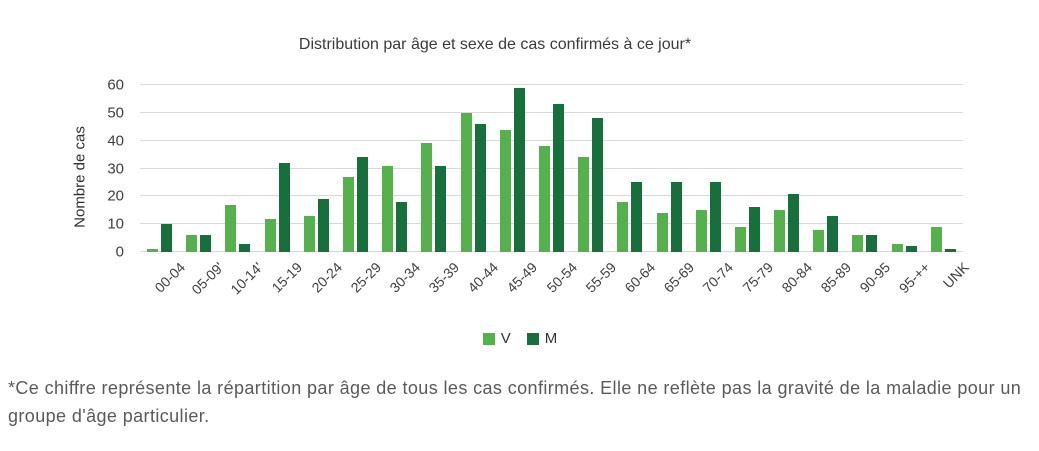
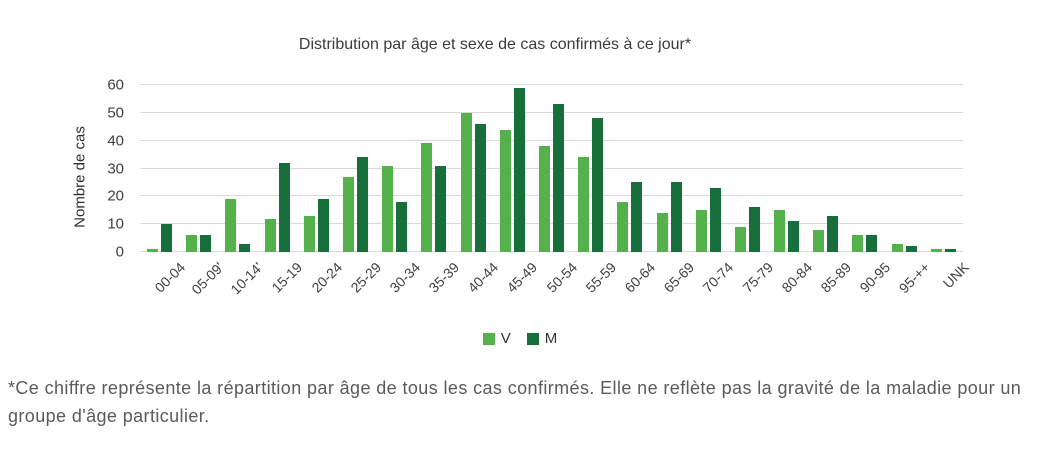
V/10-14': 17 -> 19
M/70-74: 25 -> 23
M/80-84: 21 -> 11
V/UNK: 9 -> 1
